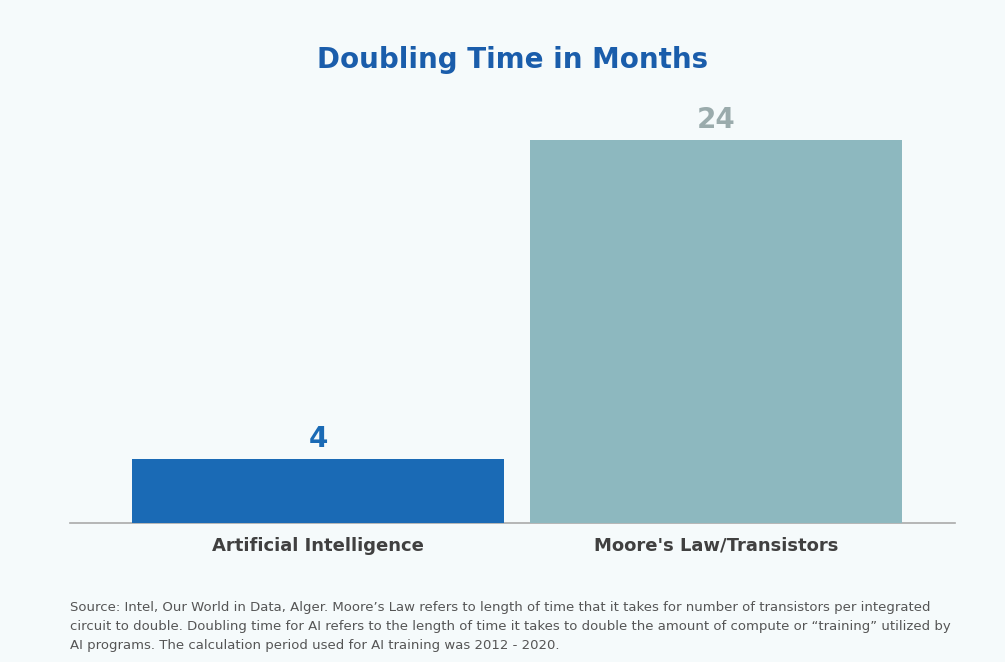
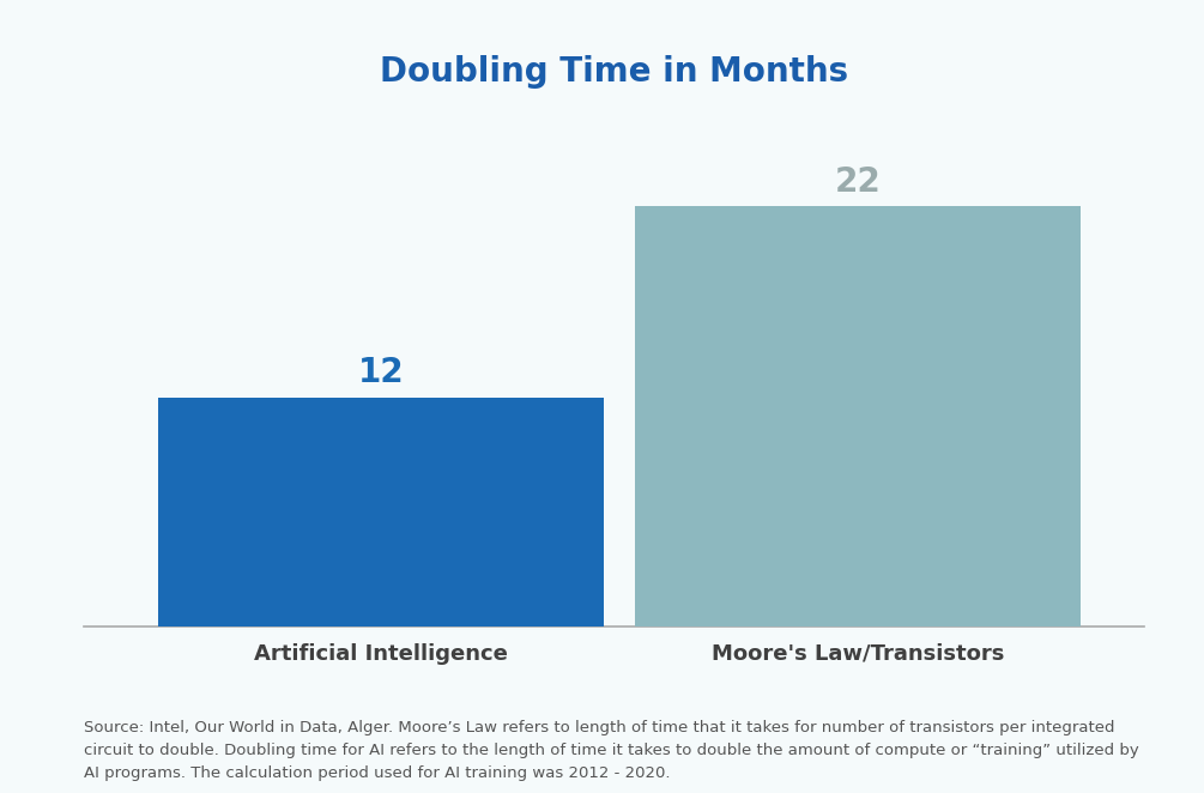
Artificial Intelligence: 4 -> 12
Moore's Law/Transistors: 24 -> 22
